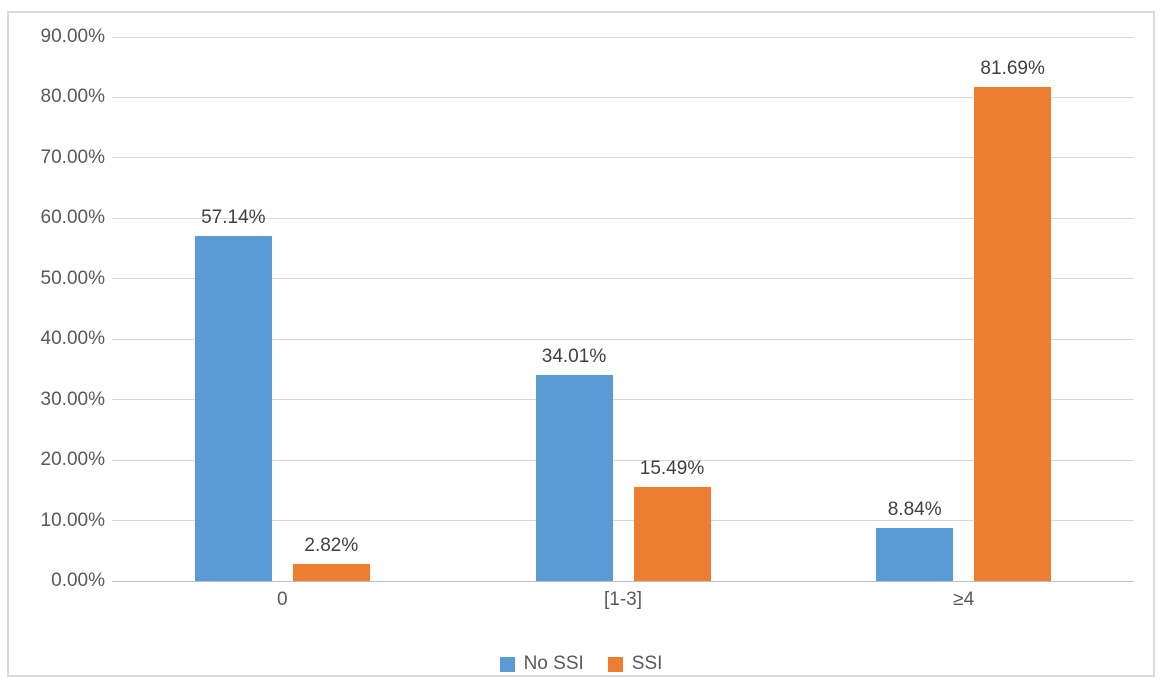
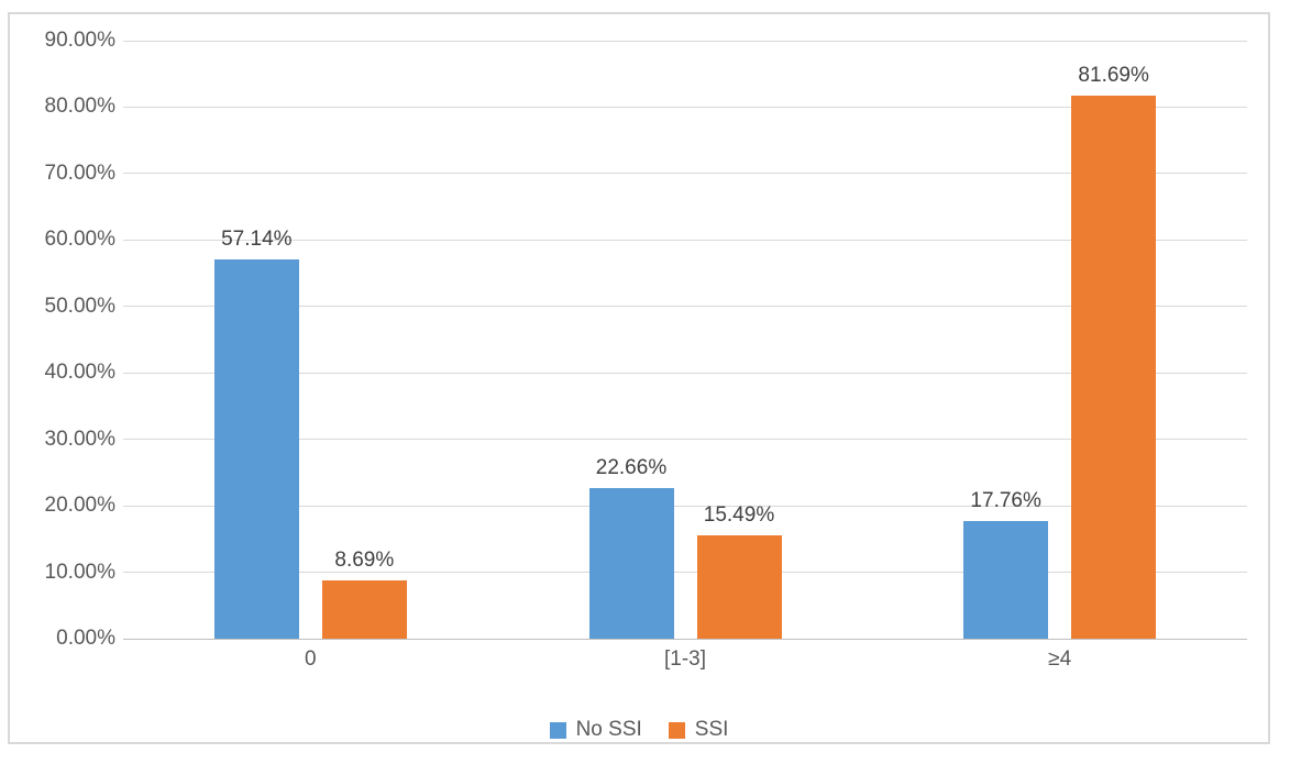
SSI/0: 2.82% -> 8.69%
No SSI/[1-3]: 34.01% -> 22.66%
No SSI/≥4: 8.84% -> 17.76%
